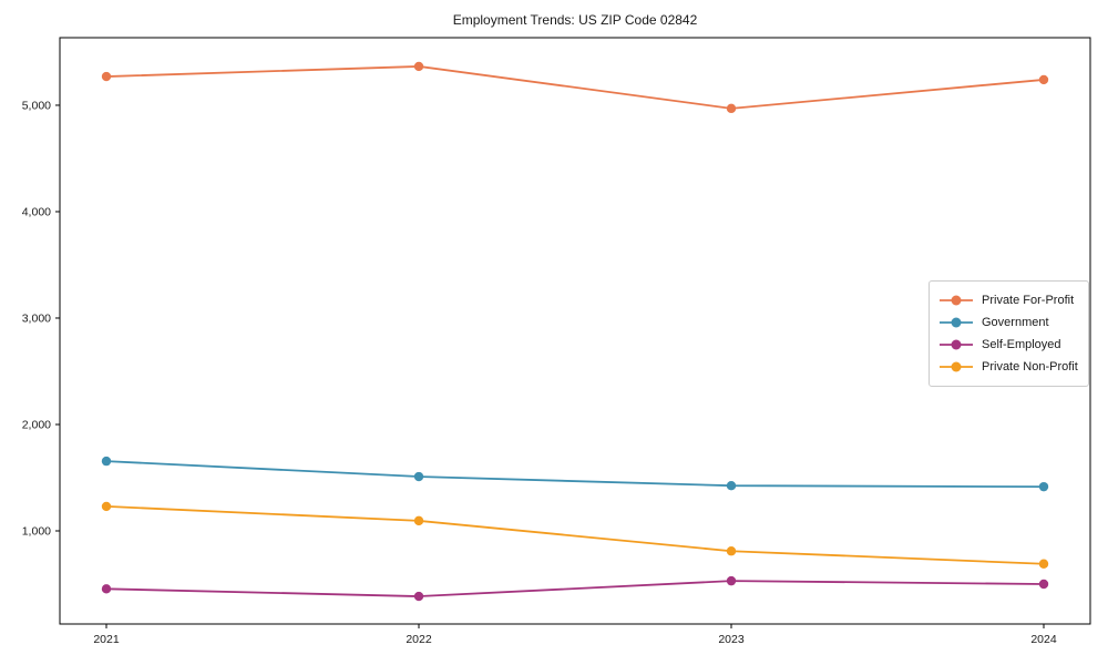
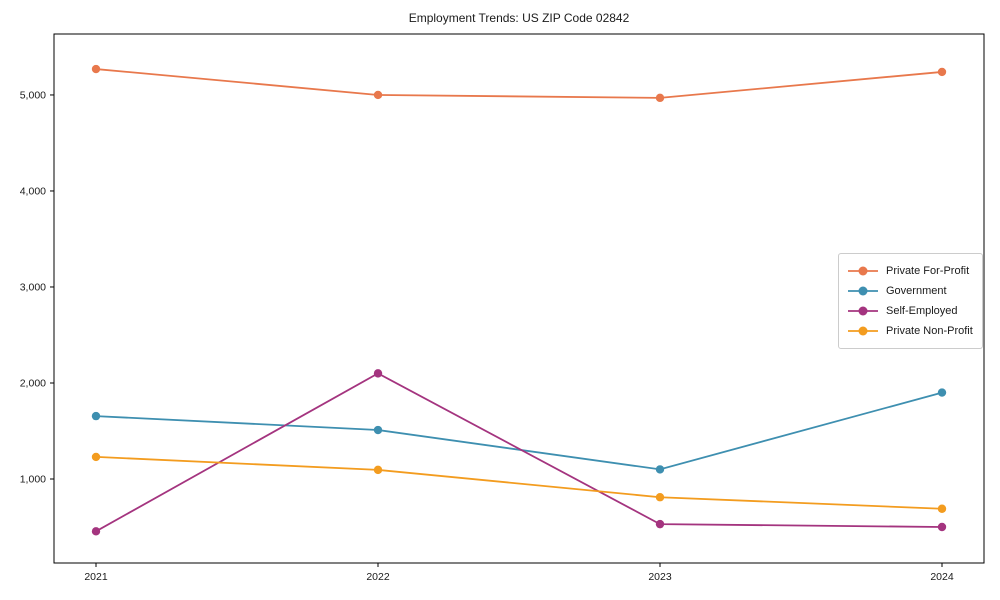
Private For-Profit/2022: 5400 -> 5000
Self-Employed/2022: 400 -> 2100
Government/2023: 1400 -> 1100
Government/2024: 1400 -> 1900
